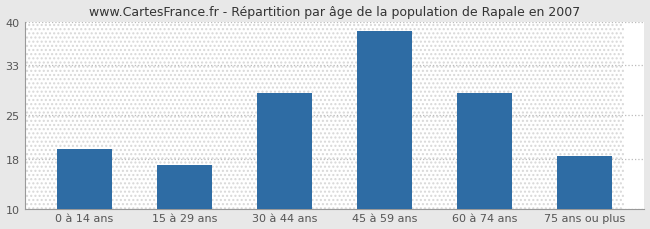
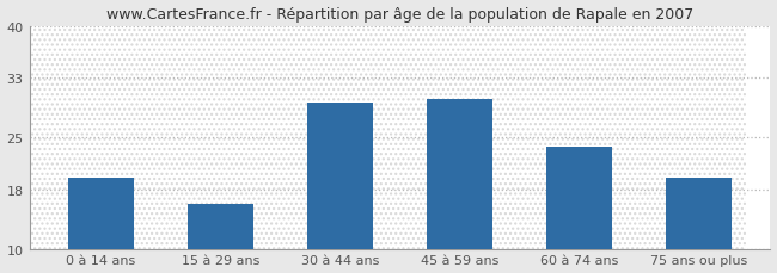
15 à 29 ans: 17.0 -> 16.0
30 à 44 ans: 28.5 -> 29.6
45 à 59 ans: 38.5 -> 30.2
60 à 74 ans: 28.5 -> 23.8
75 ans ou plus: 18.5 -> 19.6
